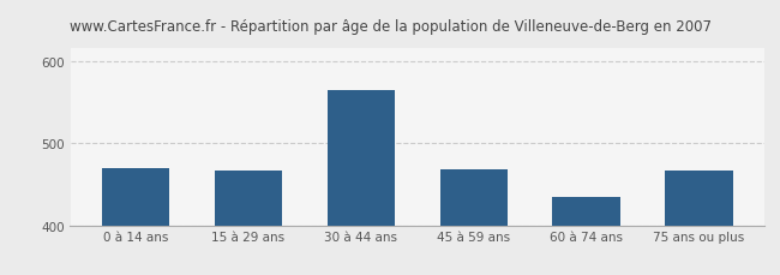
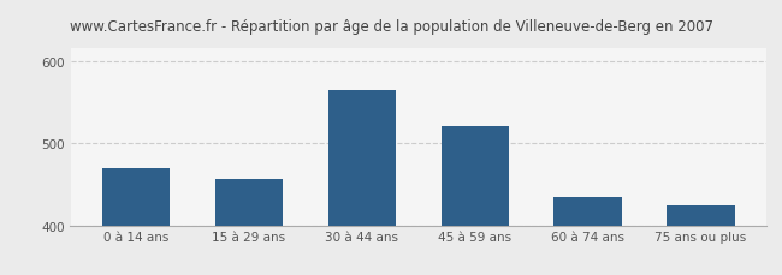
15 à 29 ans: 466 -> 457
45 à 59 ans: 468 -> 520
75 ans ou plus: 466 -> 424
